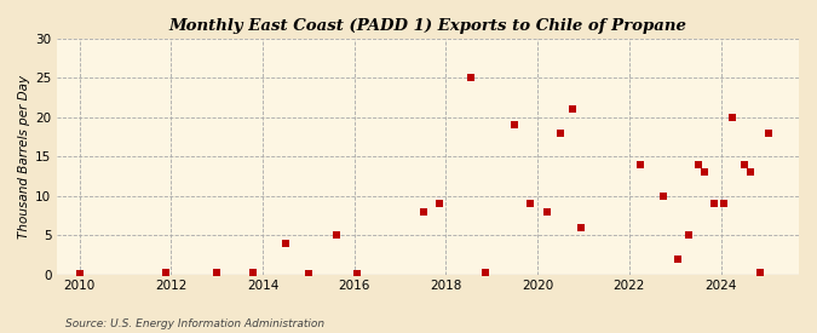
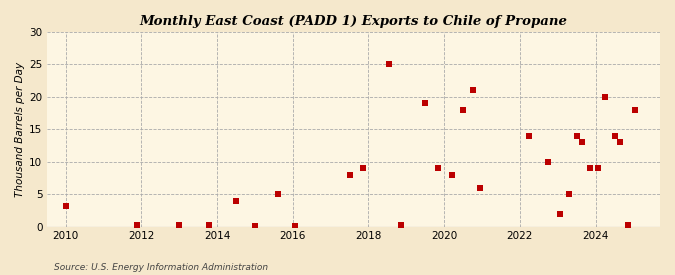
2010: 0.1 -> 3.2
